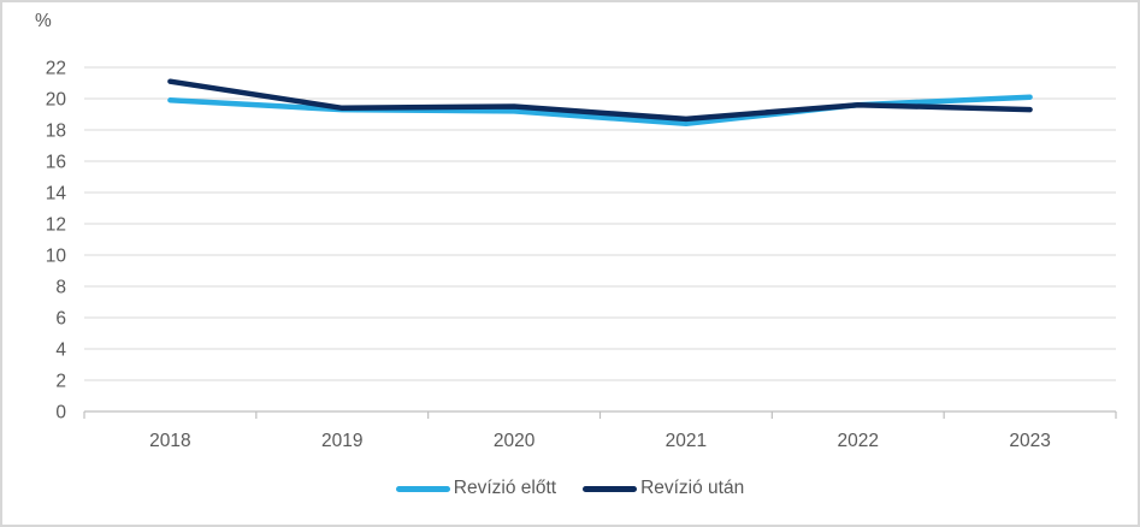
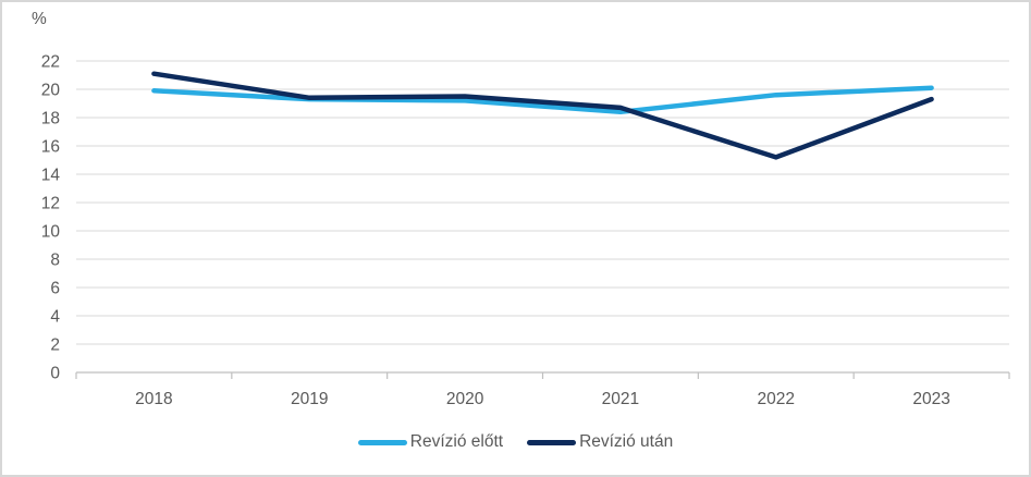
Revízió után/2022: 19.6 -> 15.2
